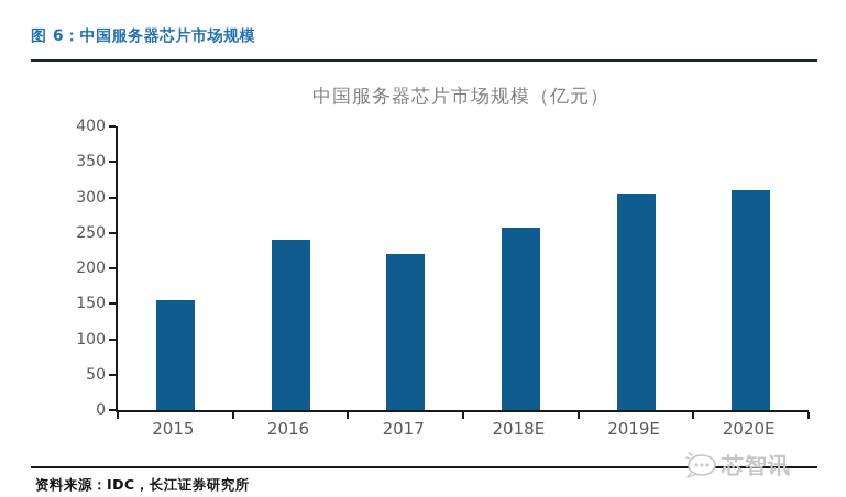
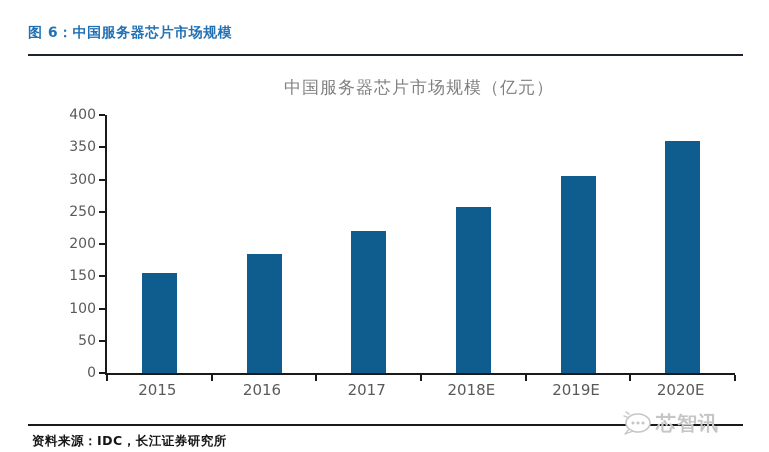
2016: 240 -> 180
2020E: 310 -> 360
